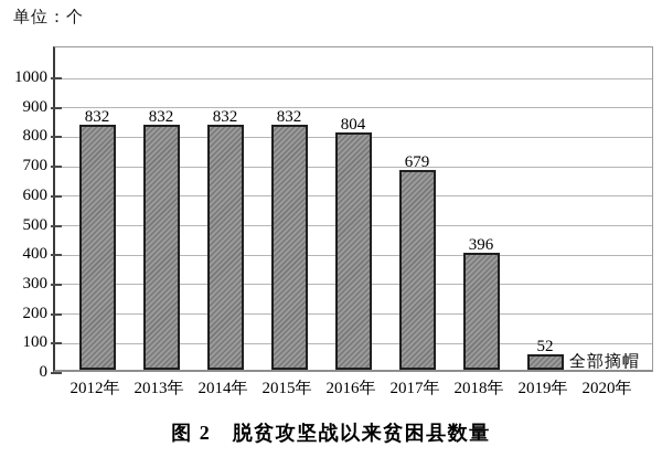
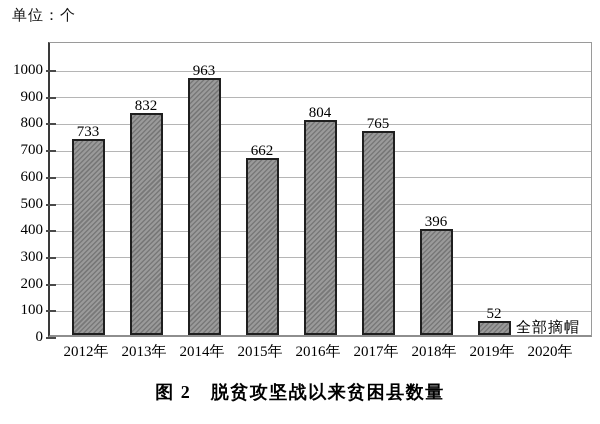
2012年: 832 -> 733
2014年: 832 -> 963
2015年: 832 -> 662
2017年: 679 -> 765
